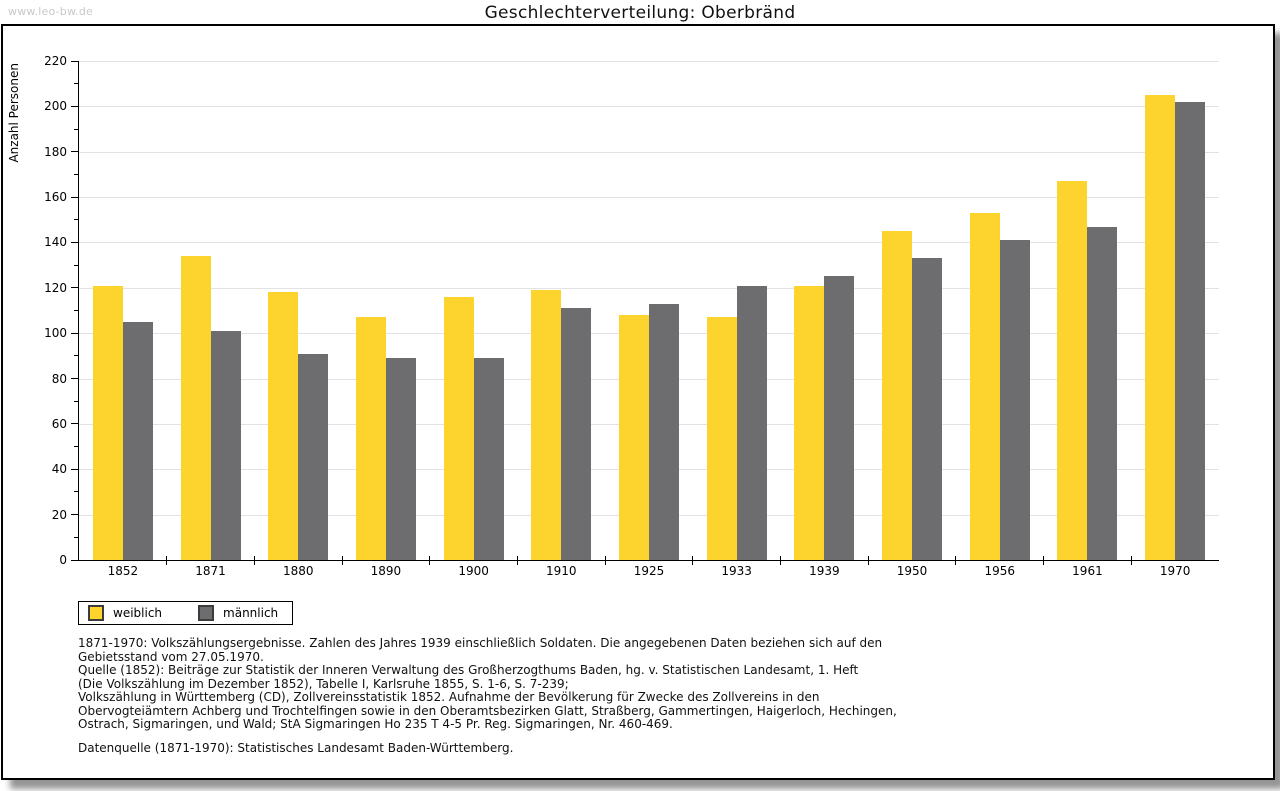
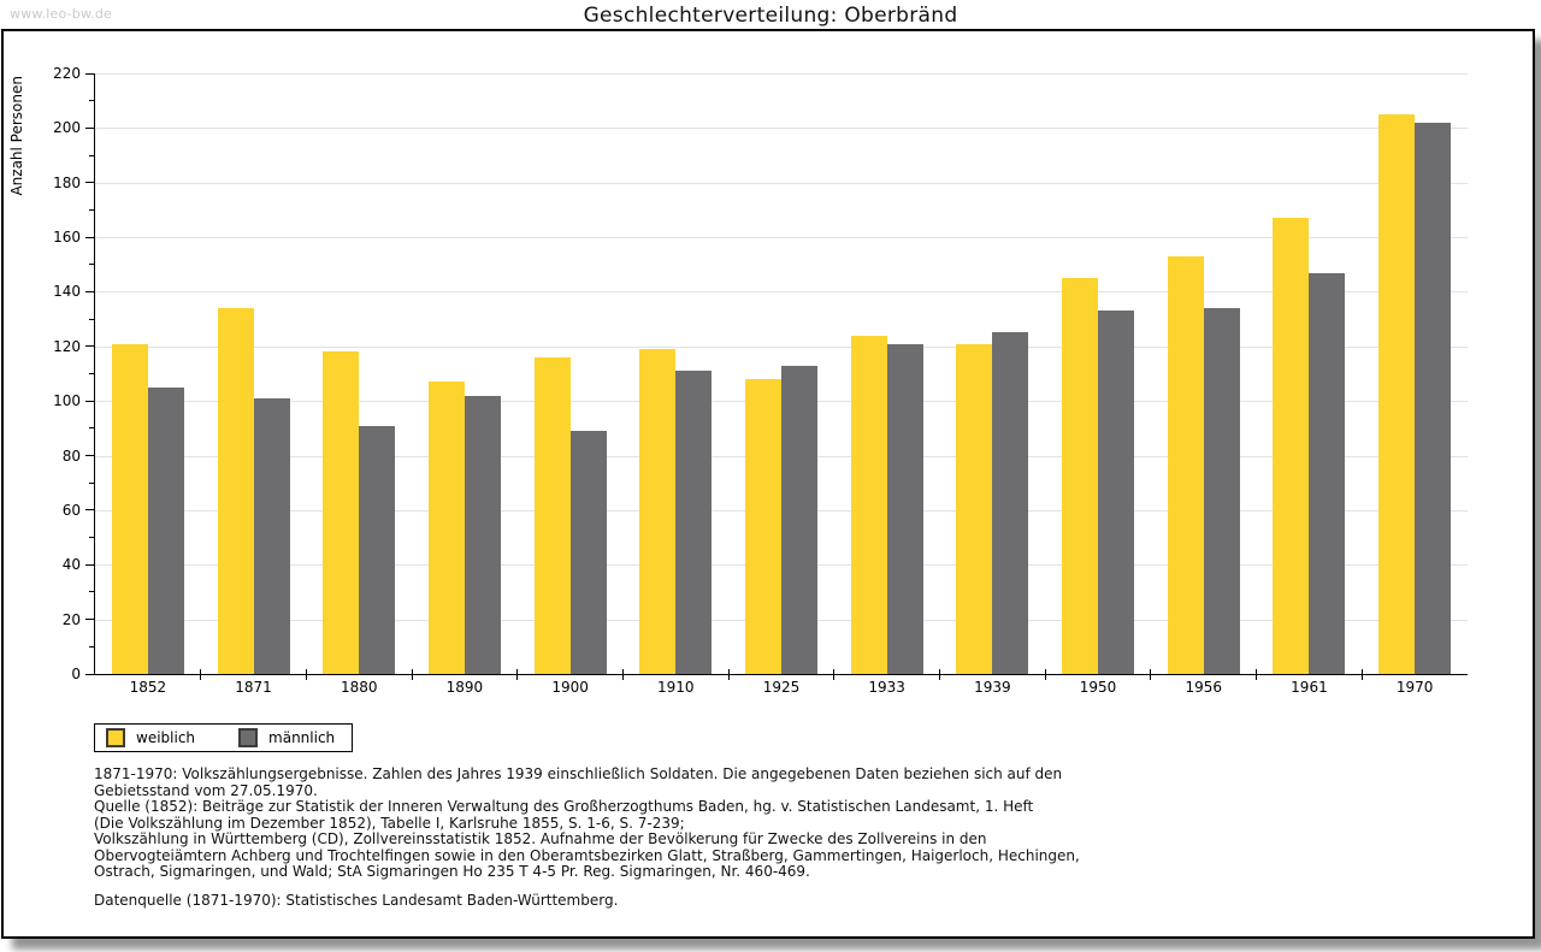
männlich/1890: 89 -> 102
weiblich/1933: 107 -> 124
männlich/1956: 141 -> 134
